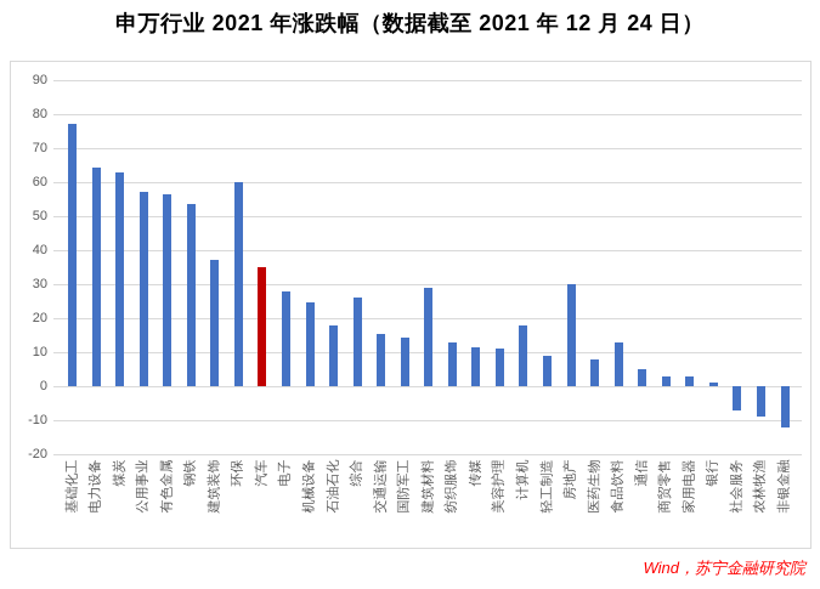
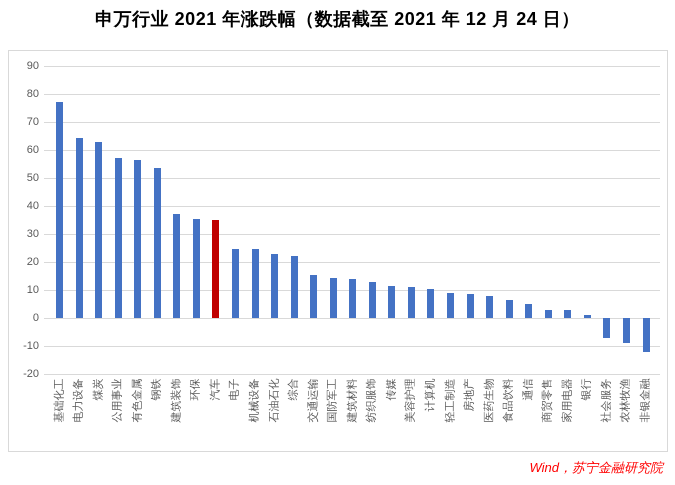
环保: 60 -> 36
电子: 28 -> 25
石油石化: 18 -> 23
综合: 26 -> 22
建筑材料: 29 -> 14
计算机: 18 -> 10
房地产: 30 -> 9
食品饮料: 13 -> 6
